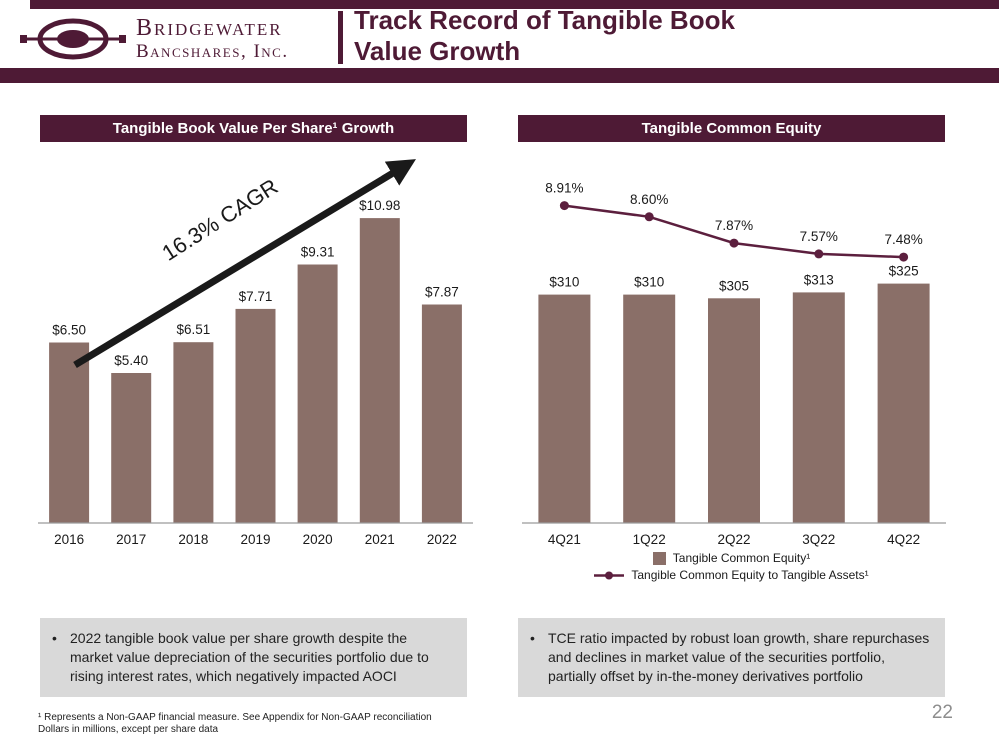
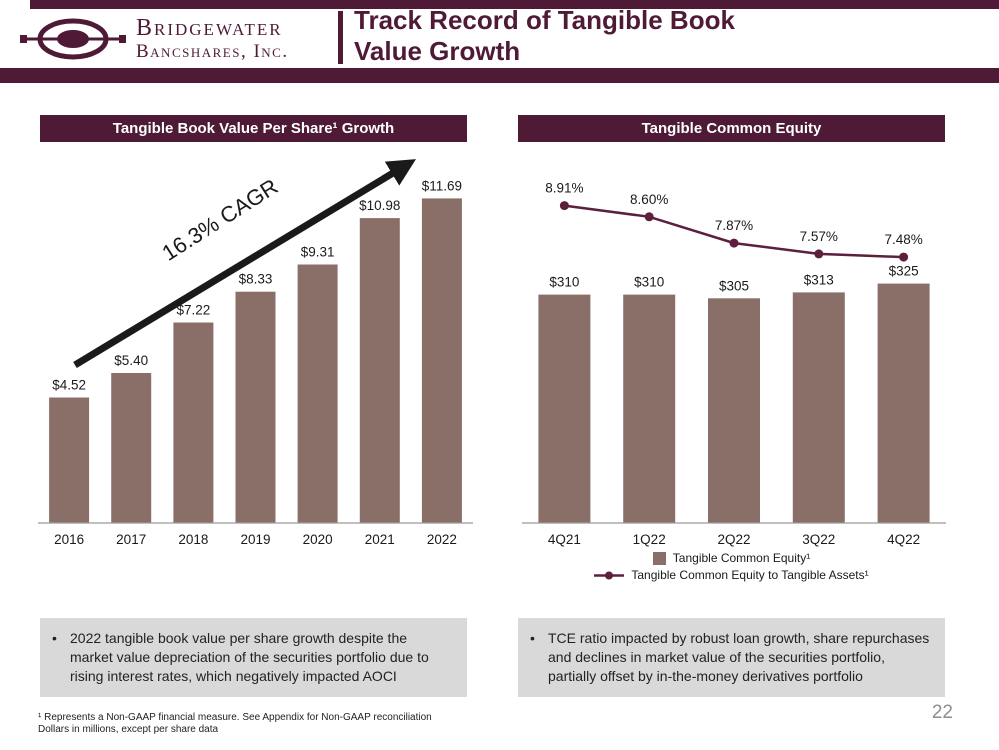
Tangible Book Value Per Share¹ Growth/2016: $6.50 -> $4.52
Tangible Book Value Per Share¹ Growth/2018: $6.51 -> $7.22
Tangible Book Value Per Share¹ Growth/2019: $7.71 -> $8.33
Tangible Book Value Per Share¹ Growth/2022: $7.87 -> $11.69
